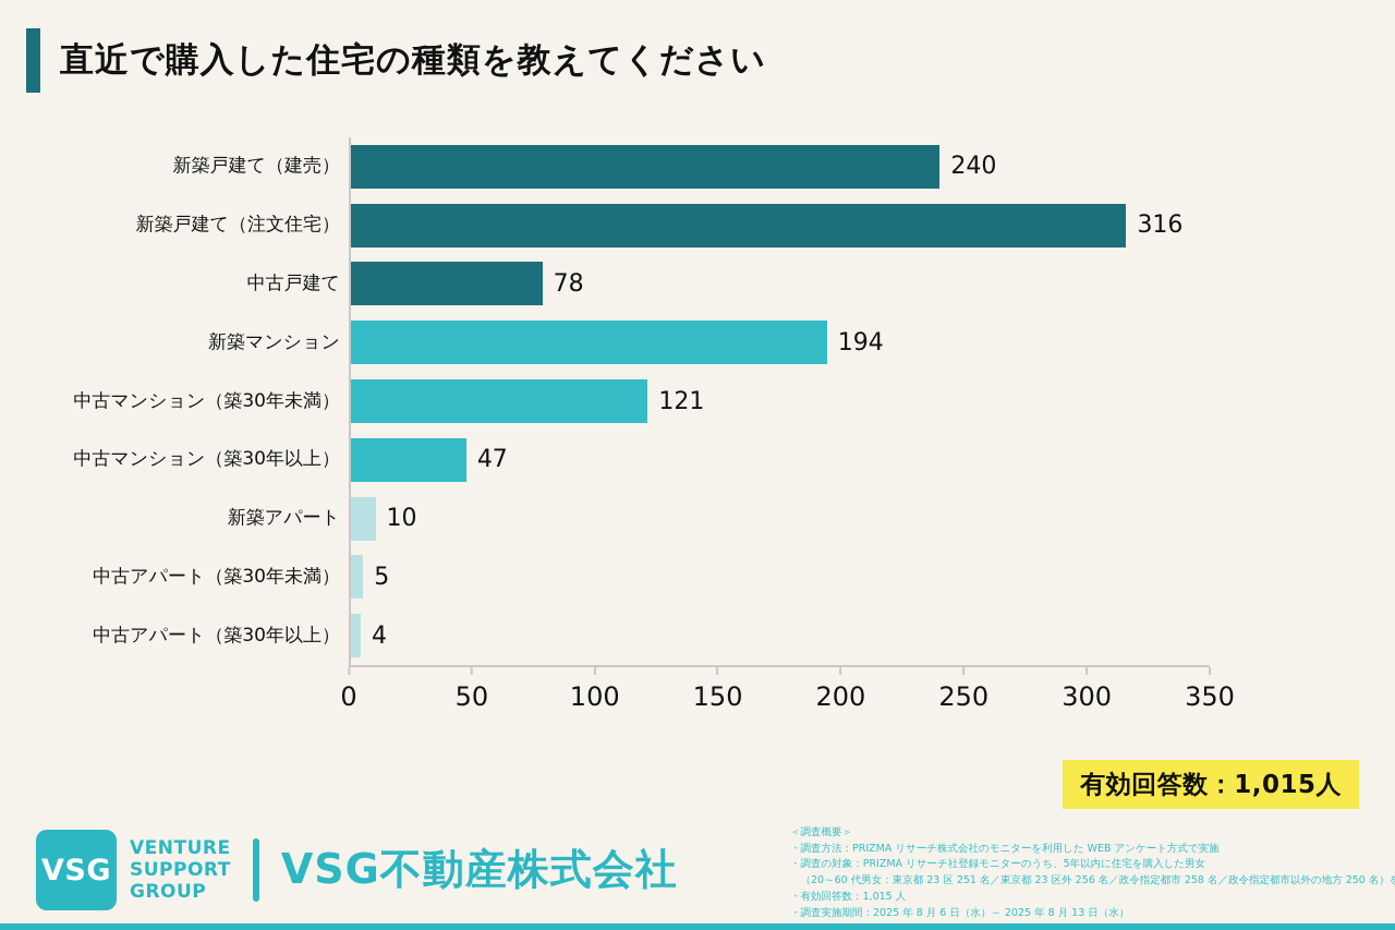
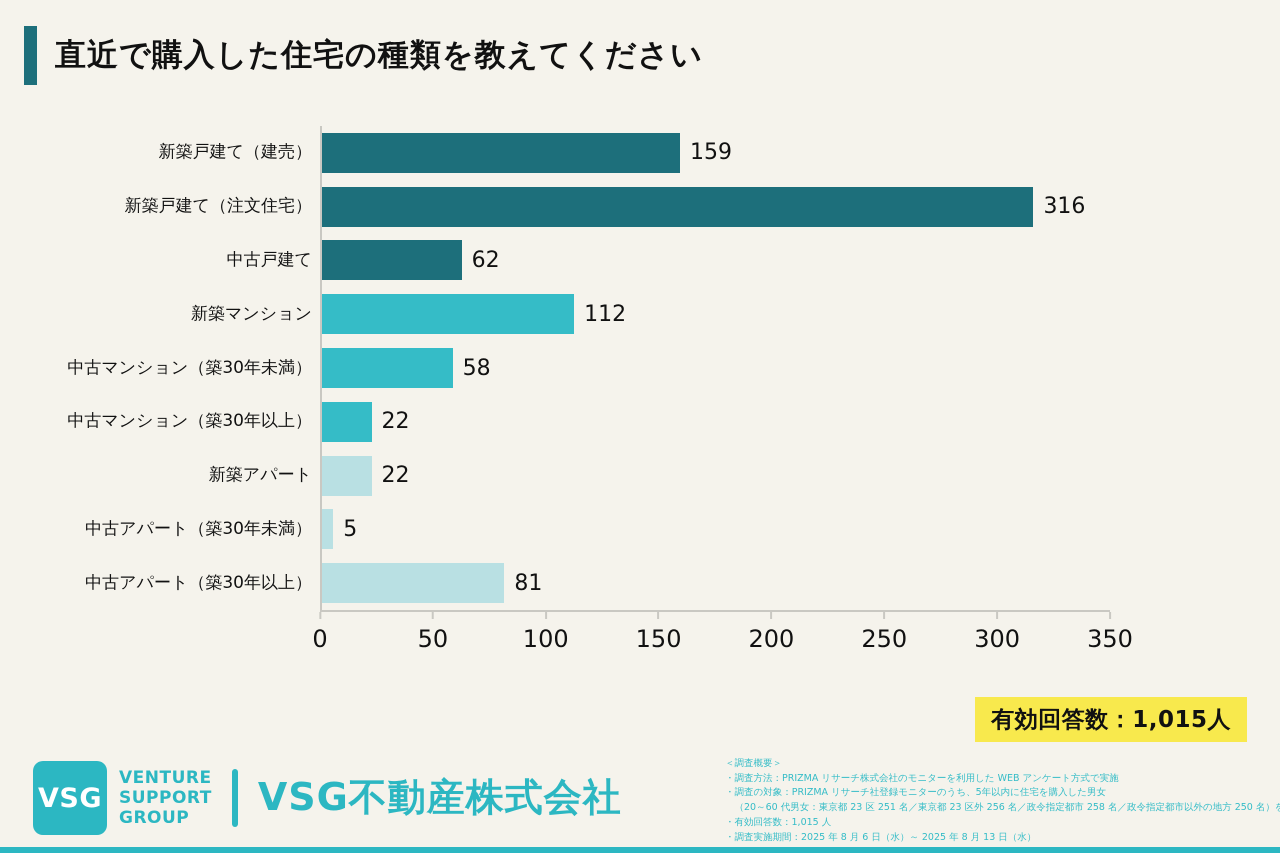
新築戸建て（建売）: 240 -> 159
中古戸建て: 78 -> 62
新築マンション: 194 -> 112
中古マンション（築30年未満）: 121 -> 58
中古マンション（築30年以上）: 47 -> 22
新築アパート: 10 -> 22
中古アパート（築30年以上）: 4 -> 81
